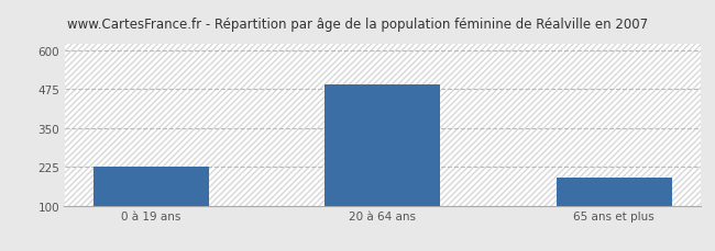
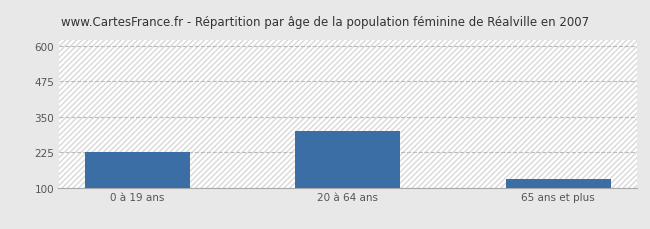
20 à 64 ans: 491 -> 300
65 ans et plus: 192 -> 130
